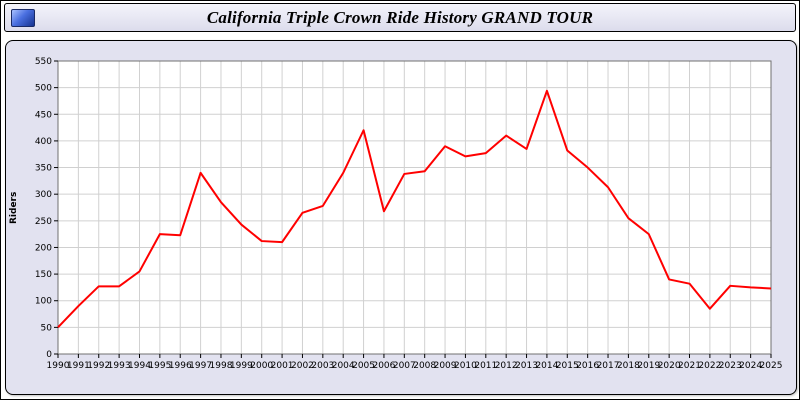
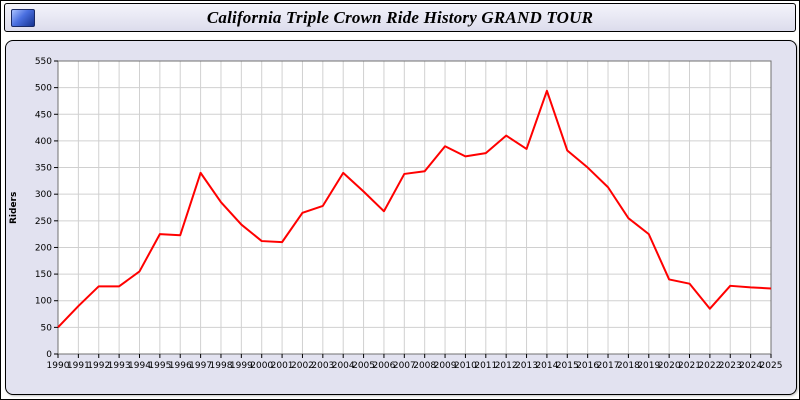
2005: 420 -> 300
